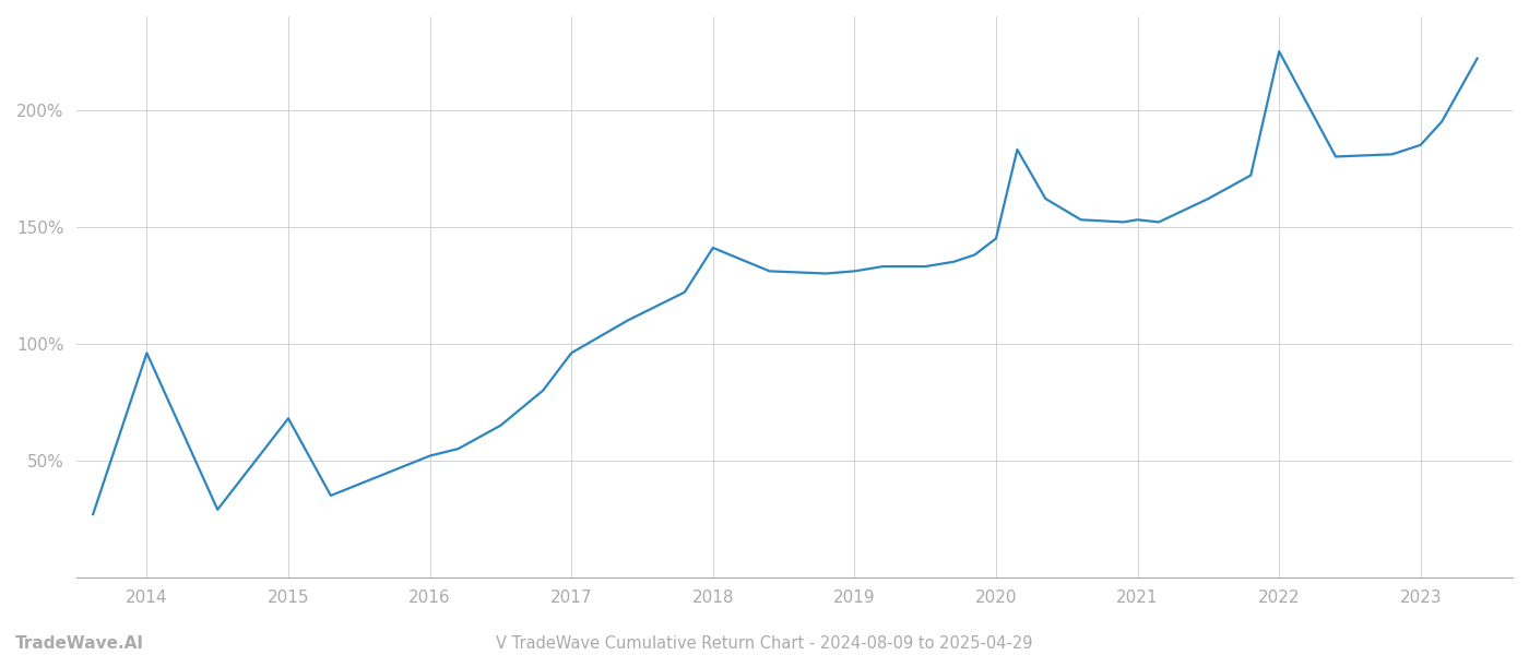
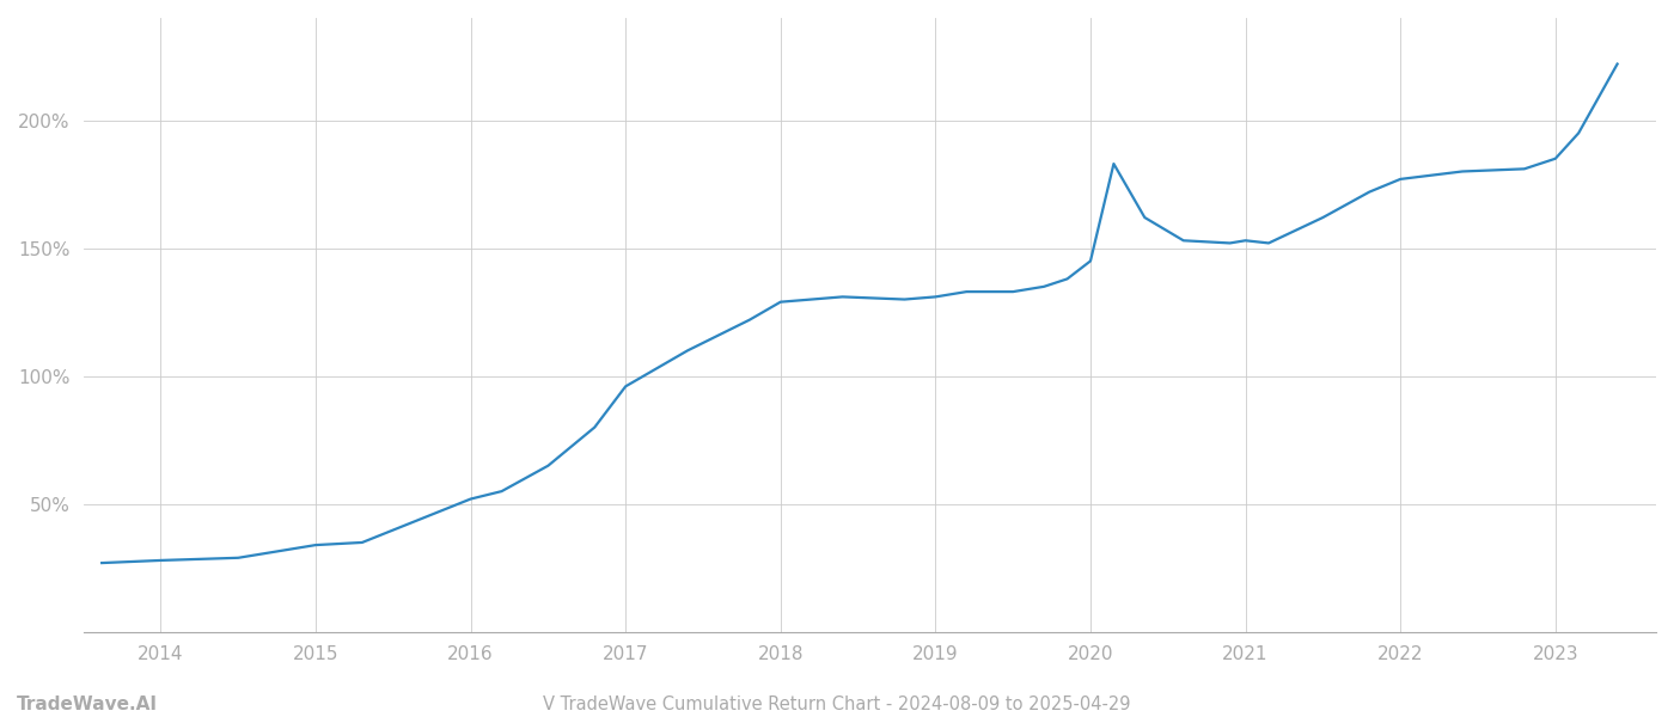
2014: 96% -> 28%
2015: 68% -> 34%
2018: 141% -> 129%
2022: 225% -> 177%
